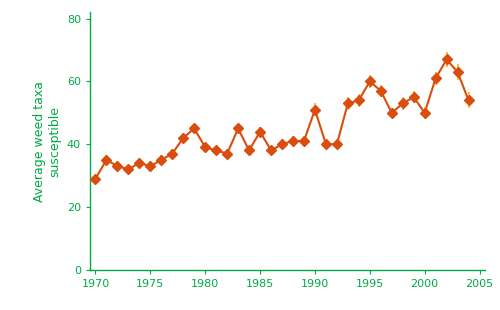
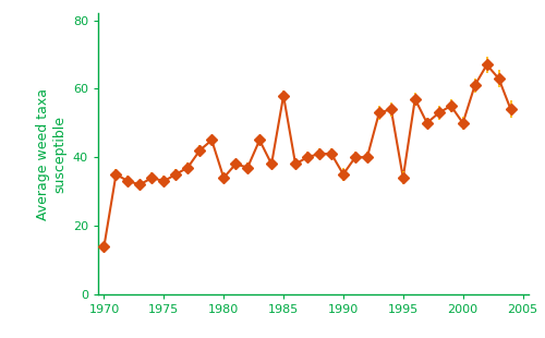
1970: 29 -> 14
1980: 39 -> 34
1985: 44 -> 58
1990: 51 -> 35
1995: 60 -> 34
